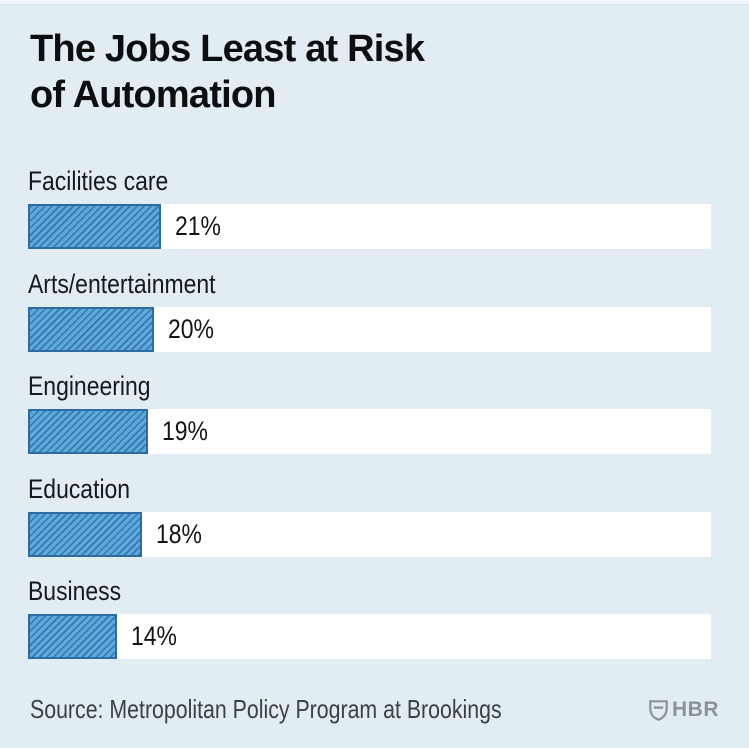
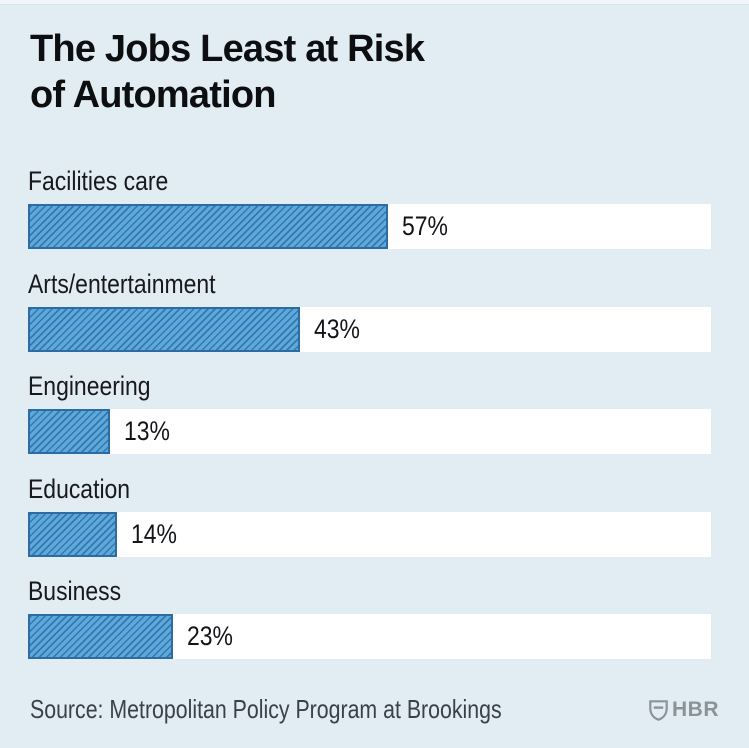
Facilities care: 21% -> 57%
Arts/entertainment: 20% -> 43%
Engineering: 19% -> 13%
Education: 18% -> 14%
Business: 14% -> 23%
